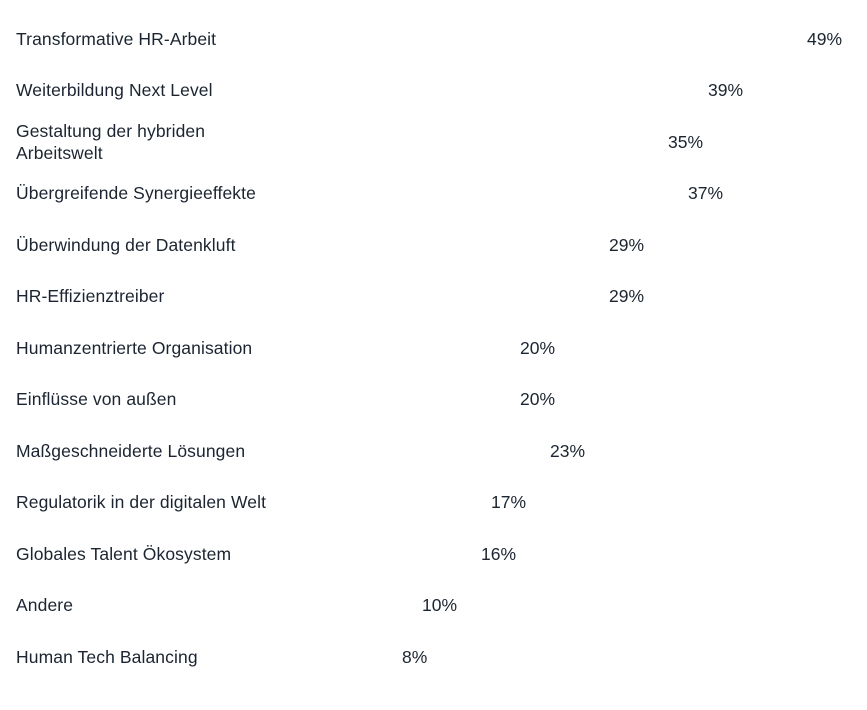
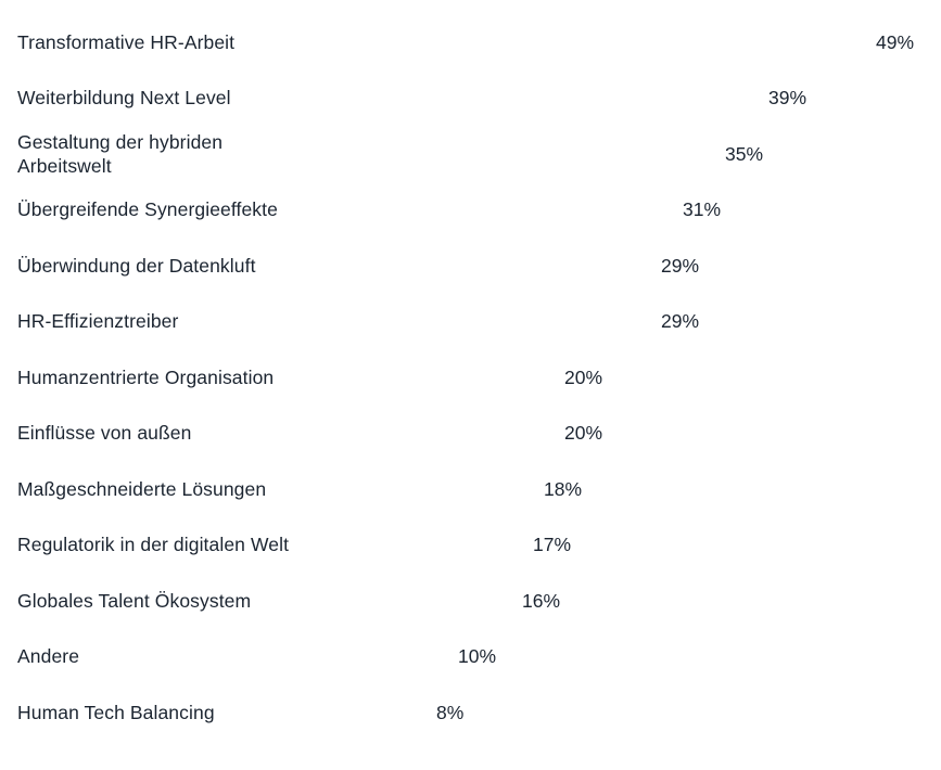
Übergreifende Synergieeffekte: 37% -> 31%
Maßgeschneiderte Lösungen: 23% -> 18%
